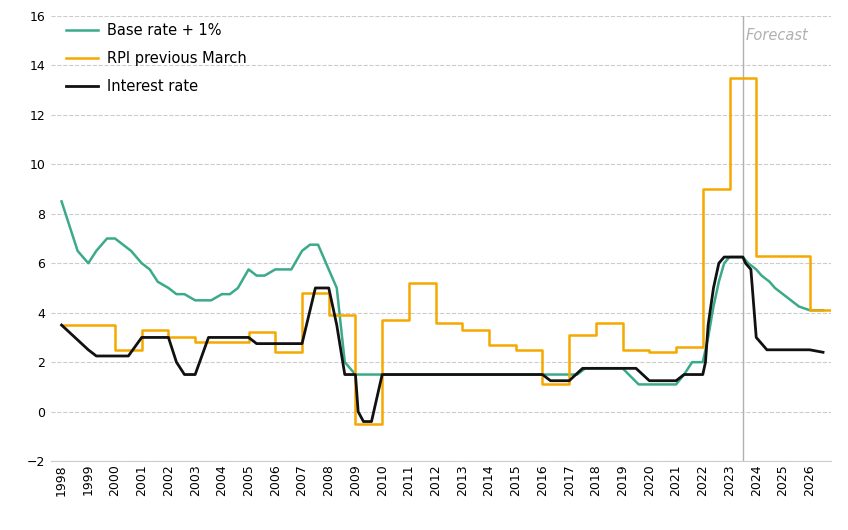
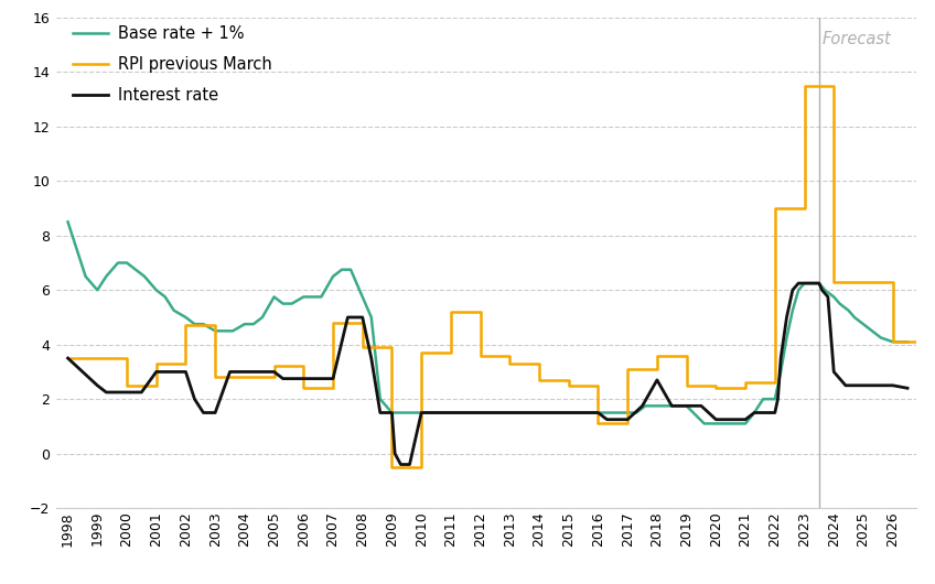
RPI previous March/2002: 3.0 -> 4.7
Interest rate/2018: 1.75 -> 2.70
